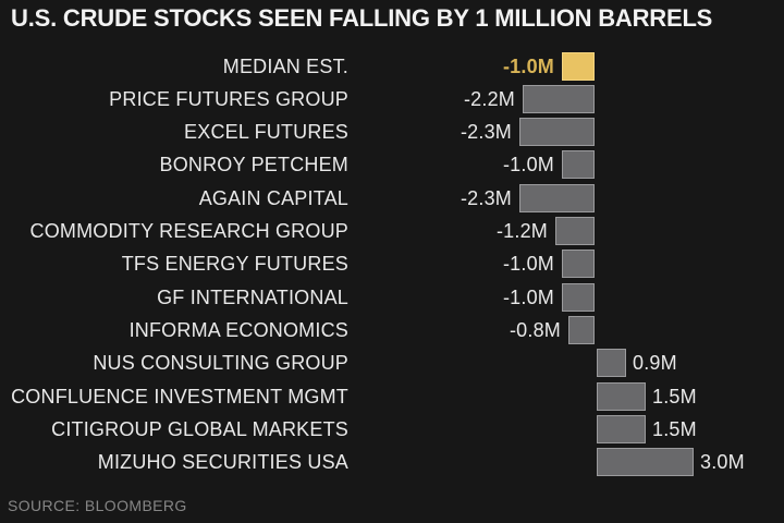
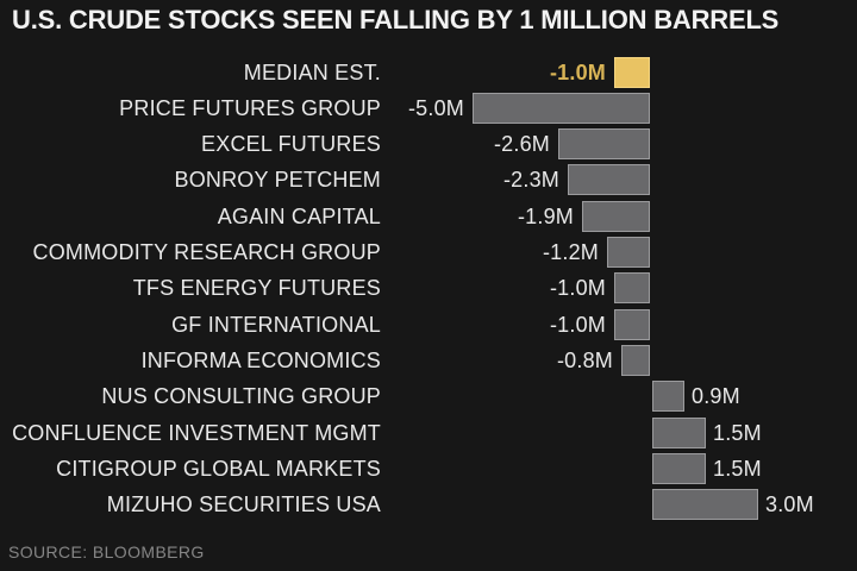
PRICE FUTURES GROUP: -2.2M -> -5.0M
EXCEL FUTURES: -2.3M -> -2.6M
BONROY PETCHEM: -1.0M -> -2.3M
AGAIN CAPITAL: -2.3M -> -1.9M
